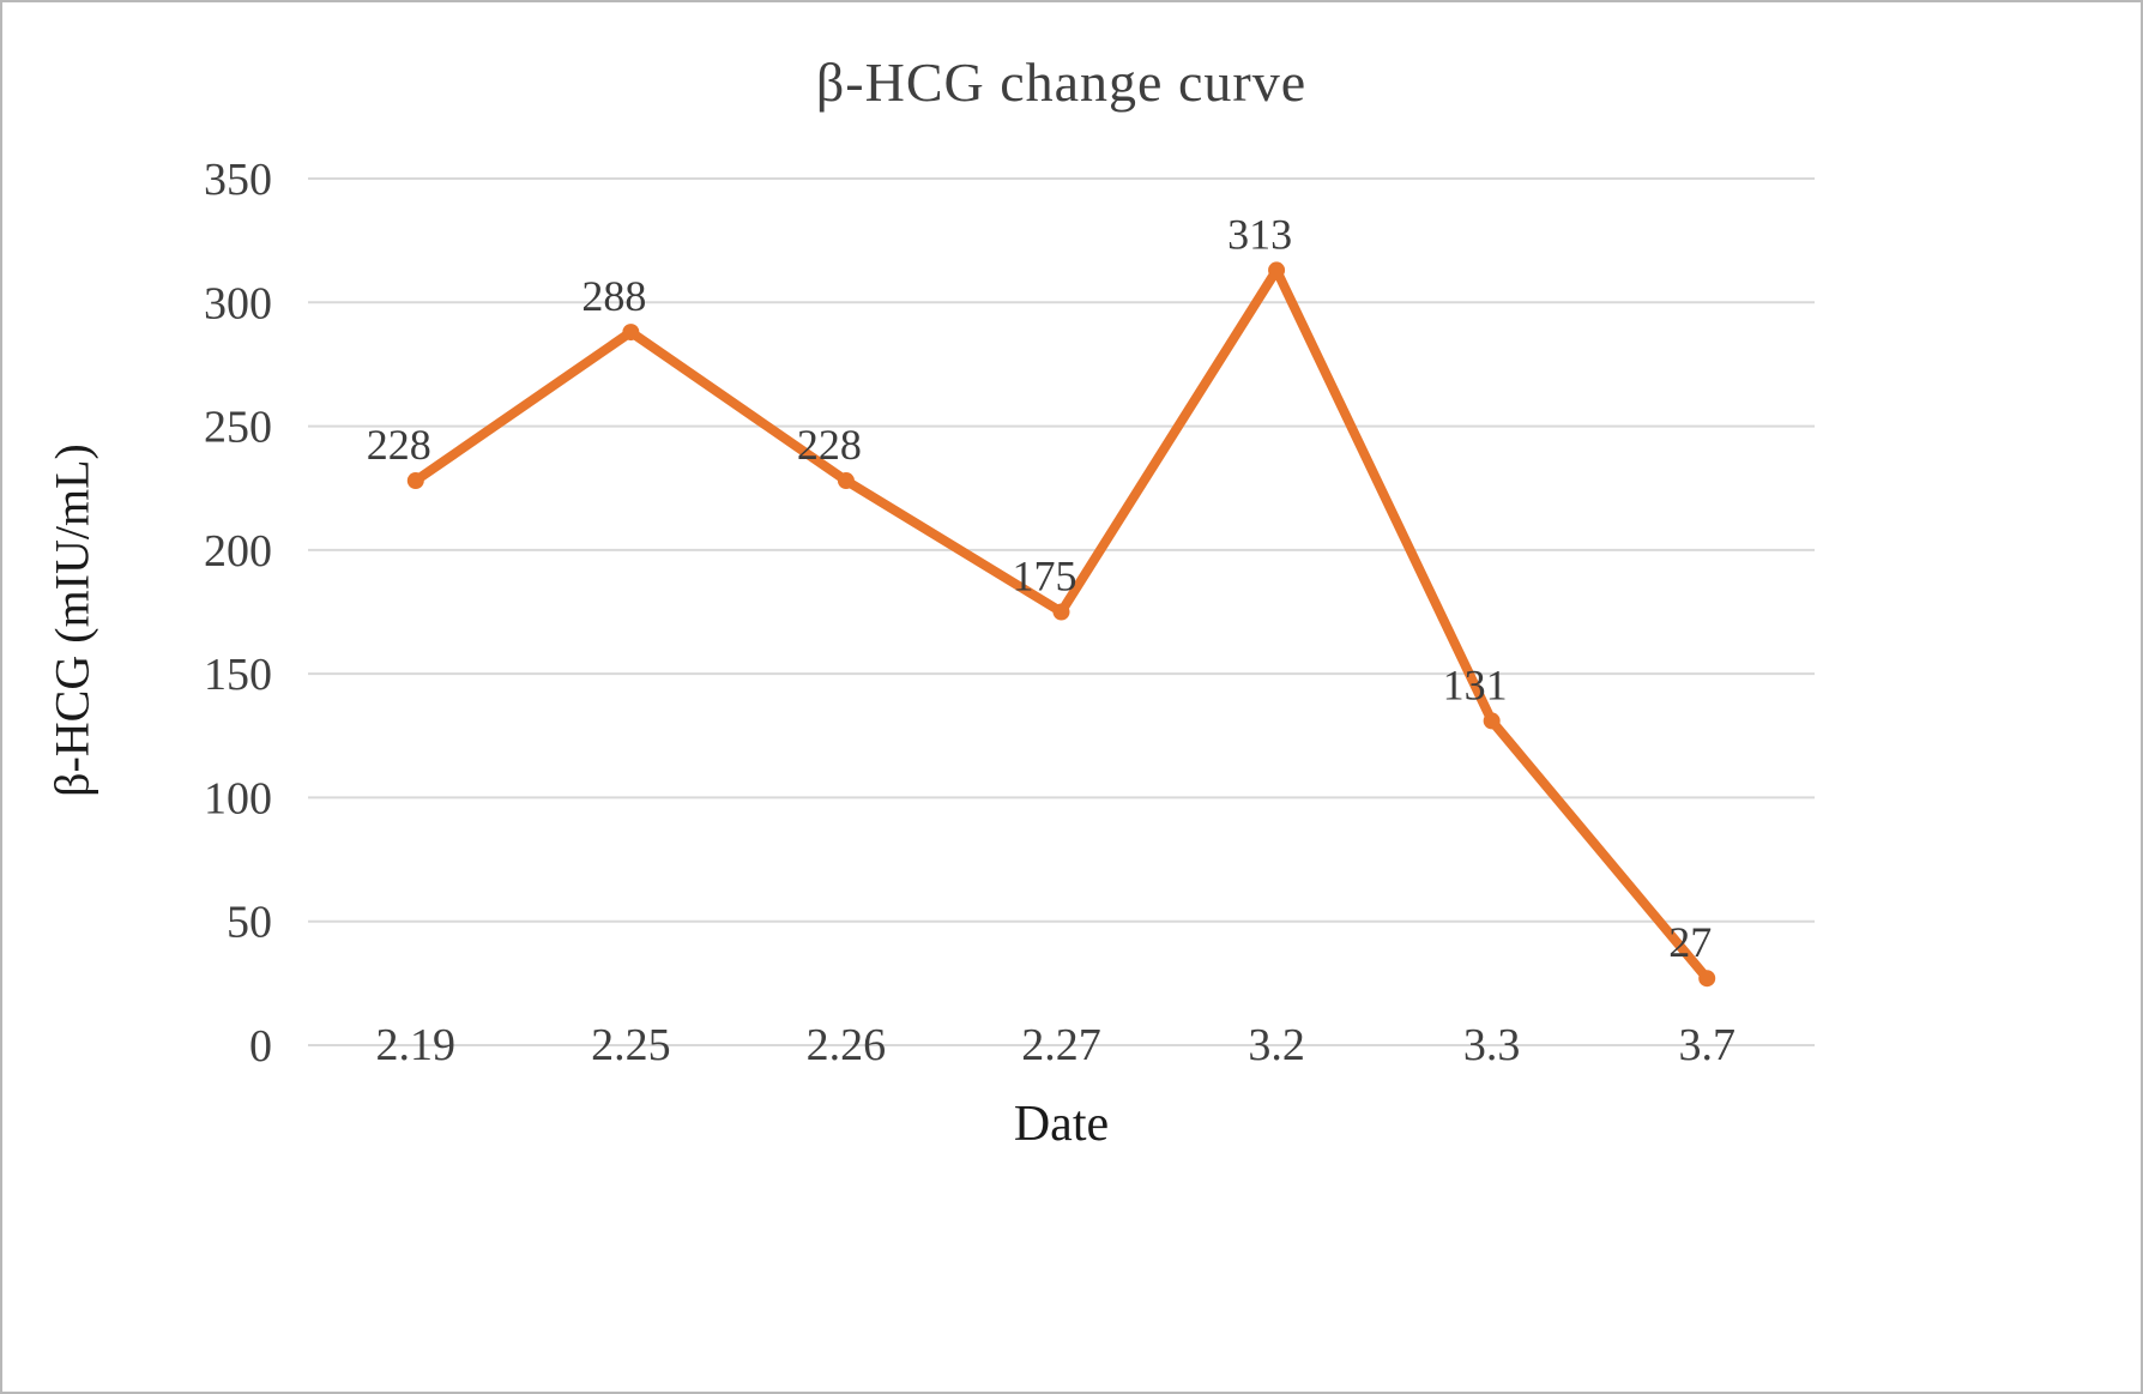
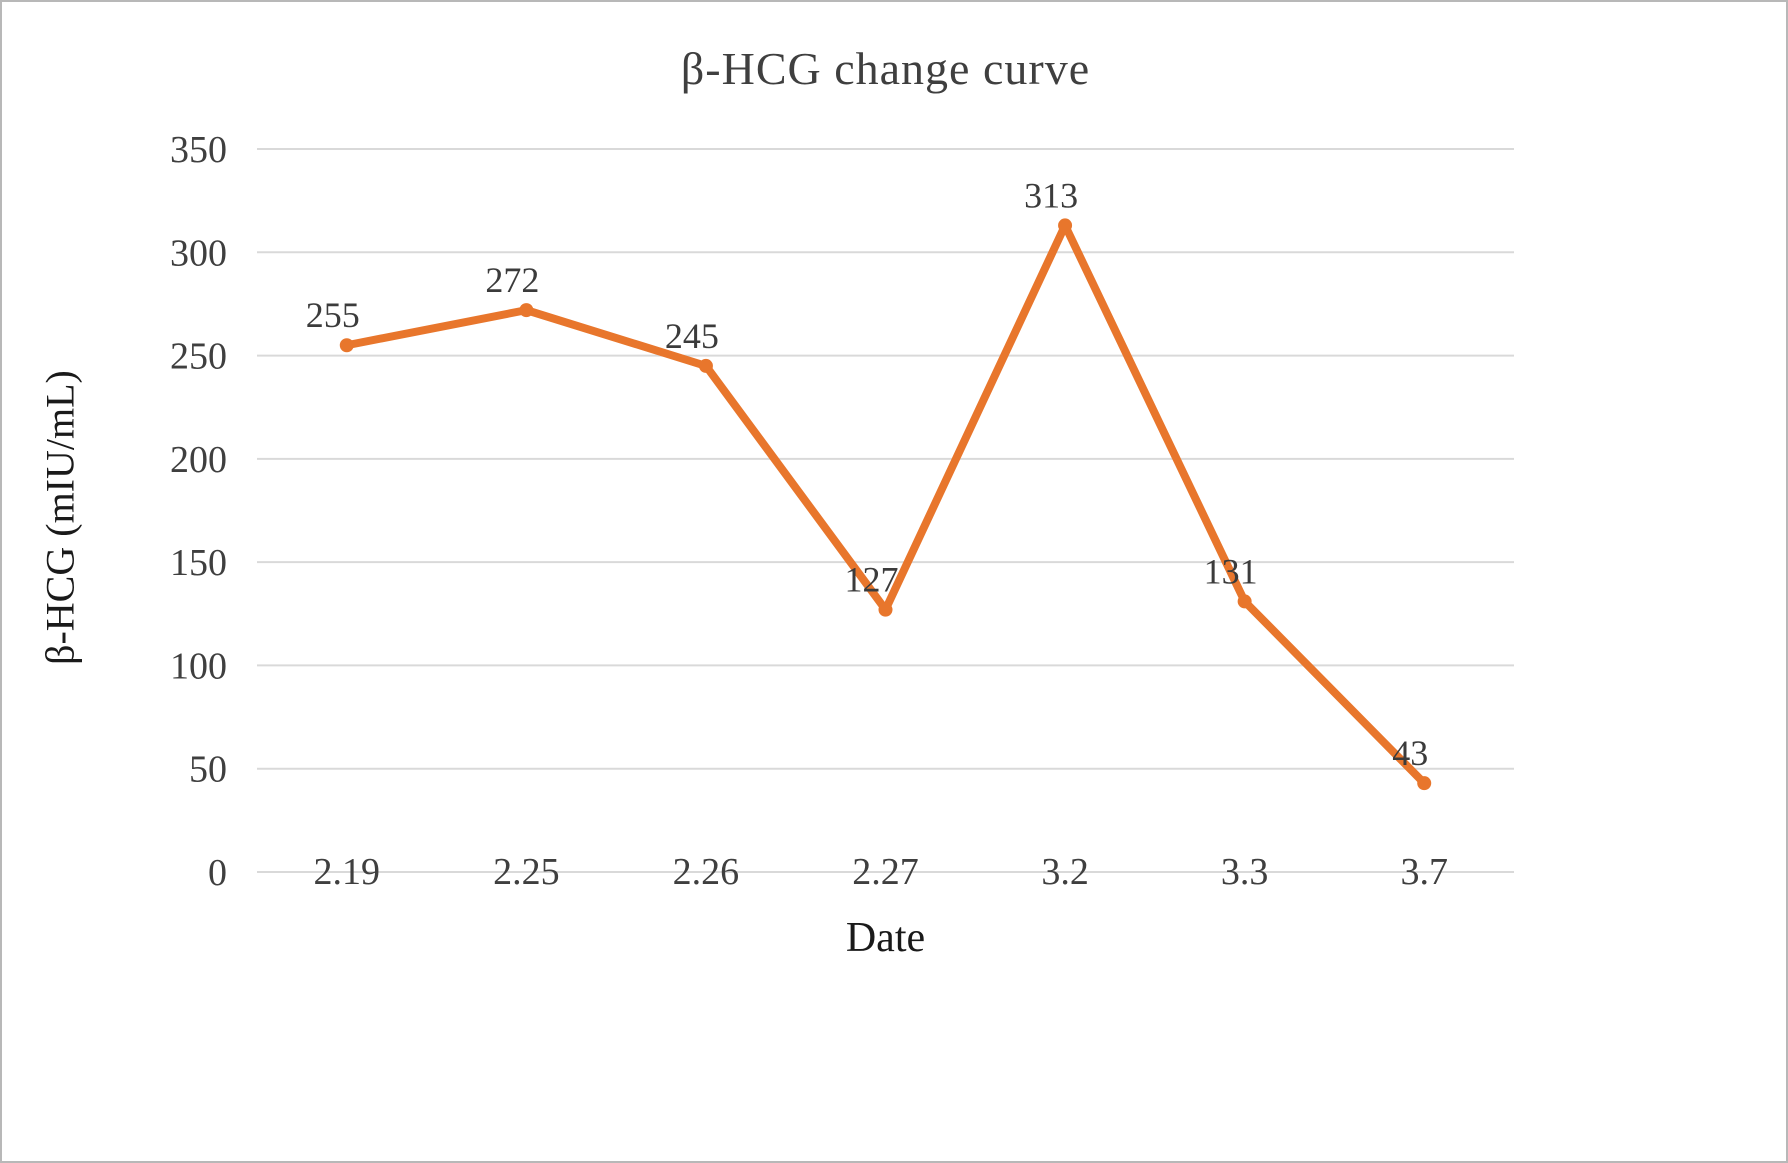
2.19: 228 -> 255
2.25: 288 -> 272
2.26: 228 -> 245
2.27: 175 -> 127
3.7: 27 -> 43
